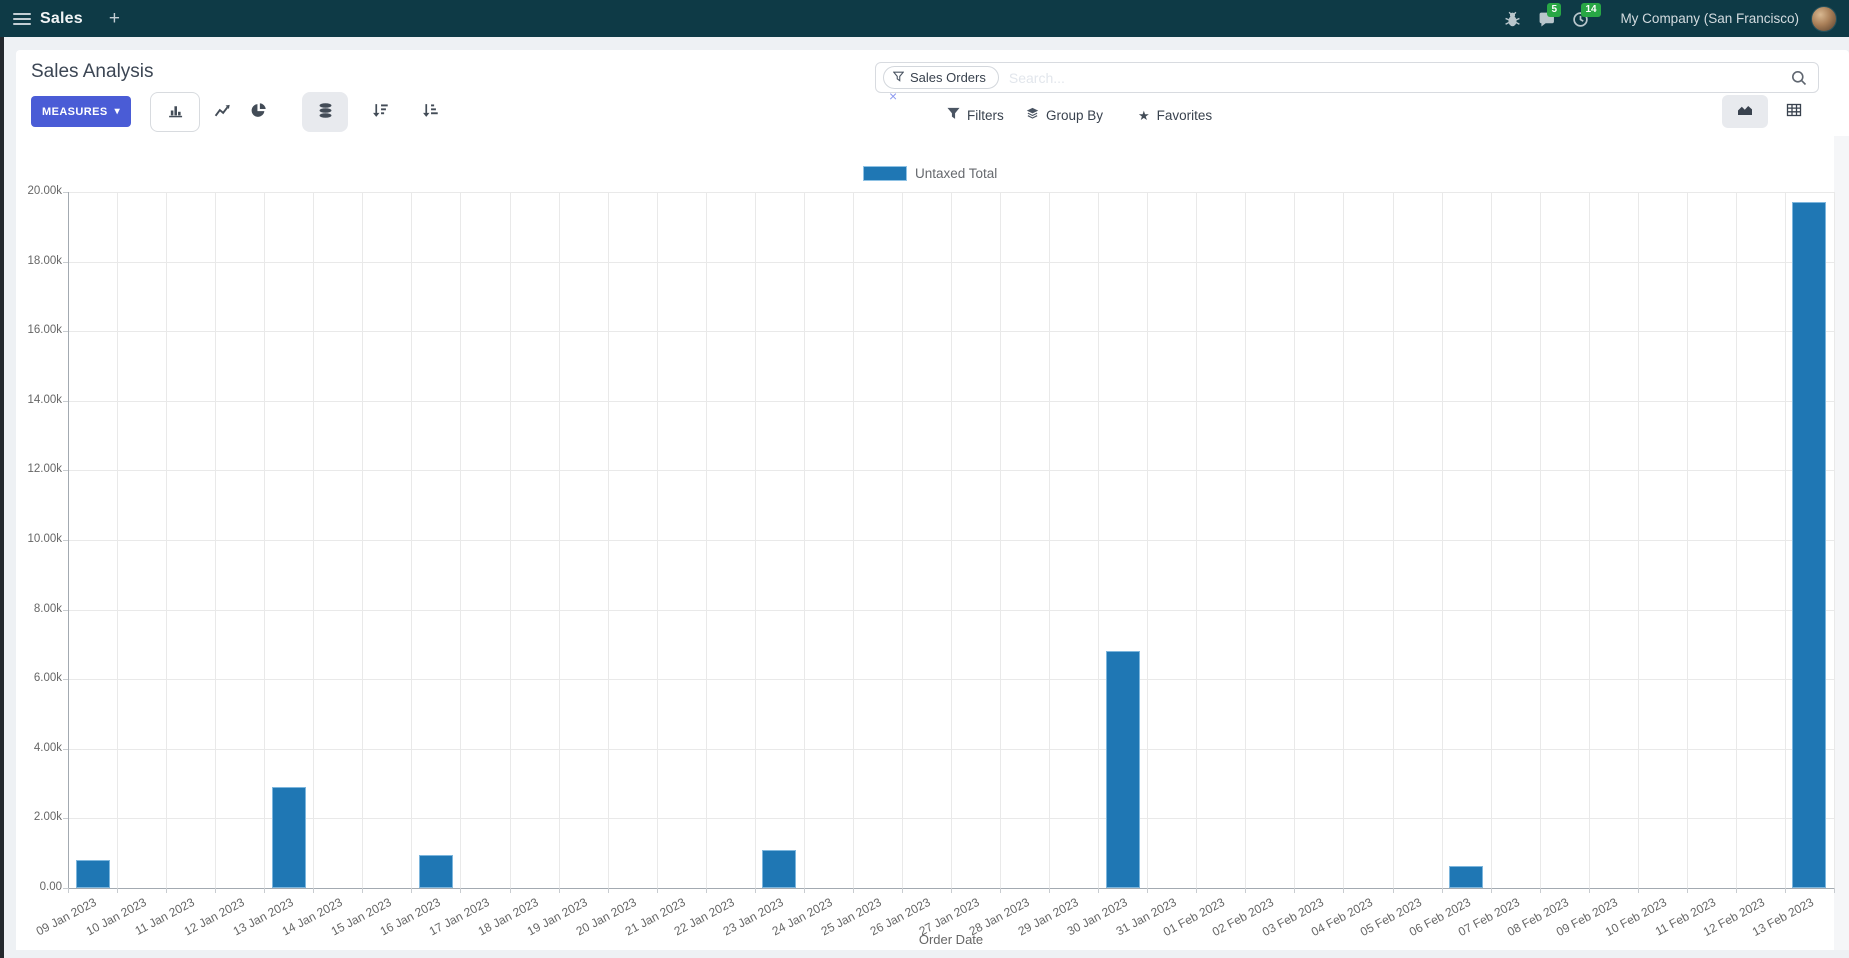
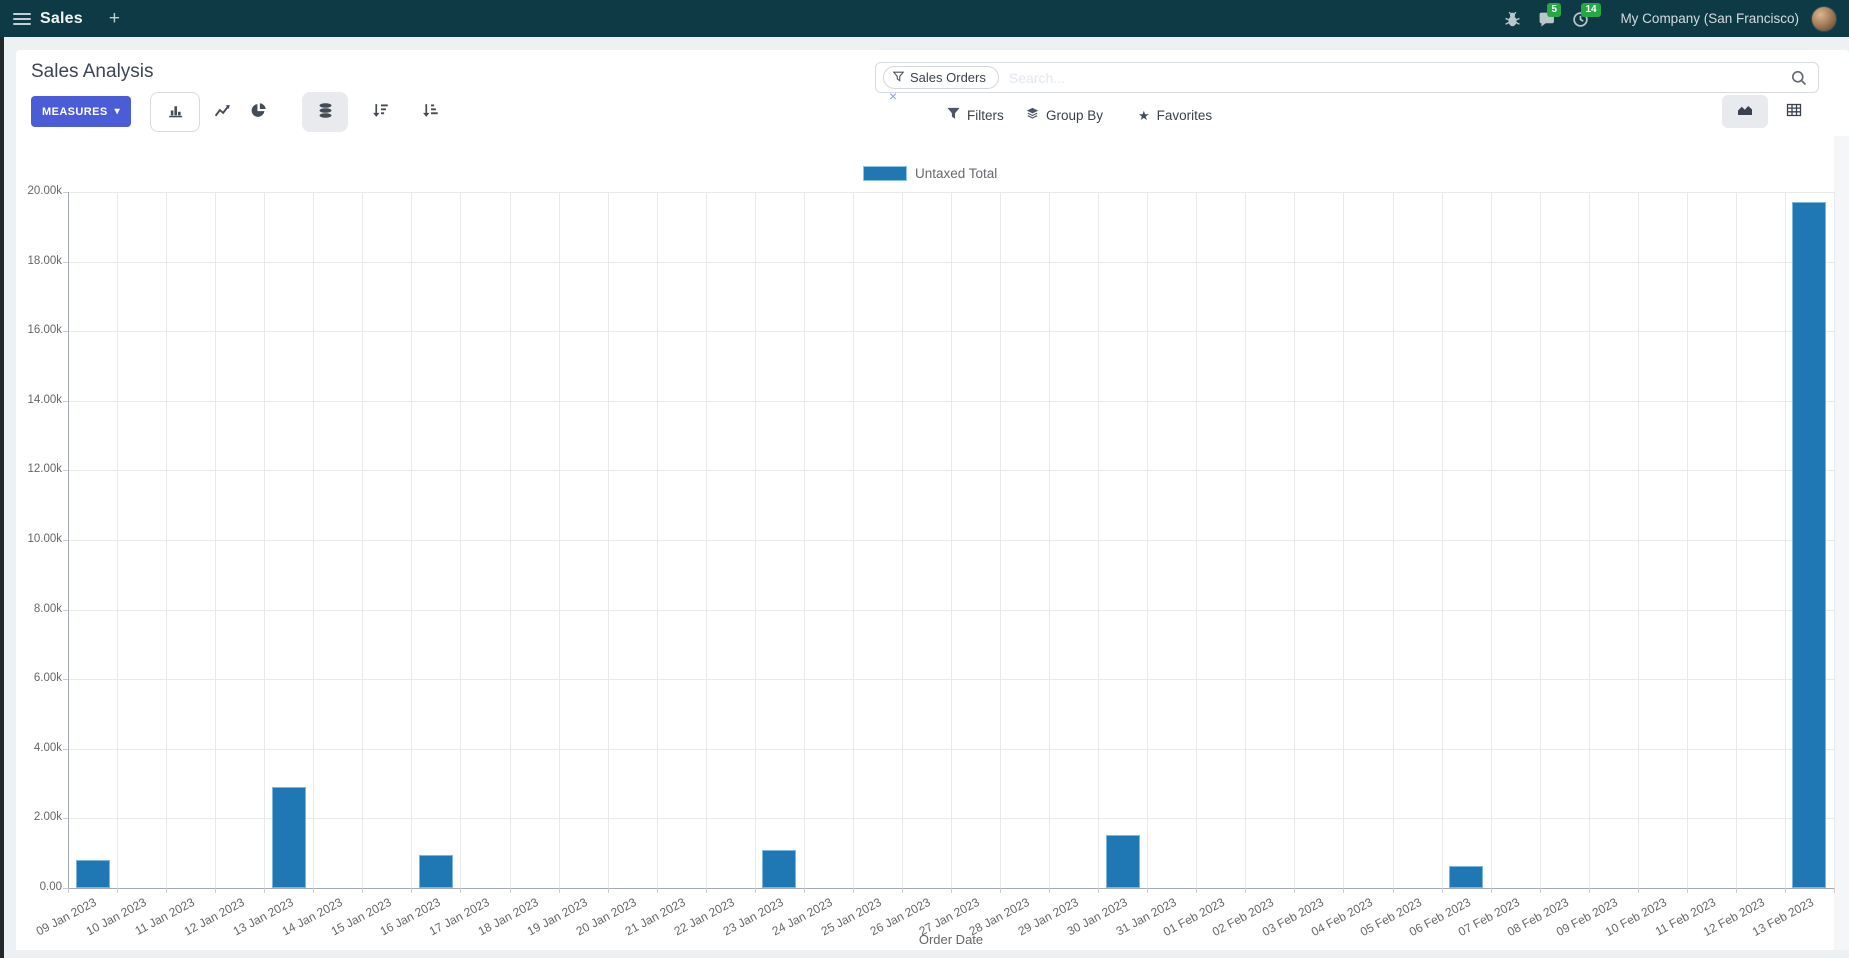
30 Jan 2023: 6.8k -> 1.5k
